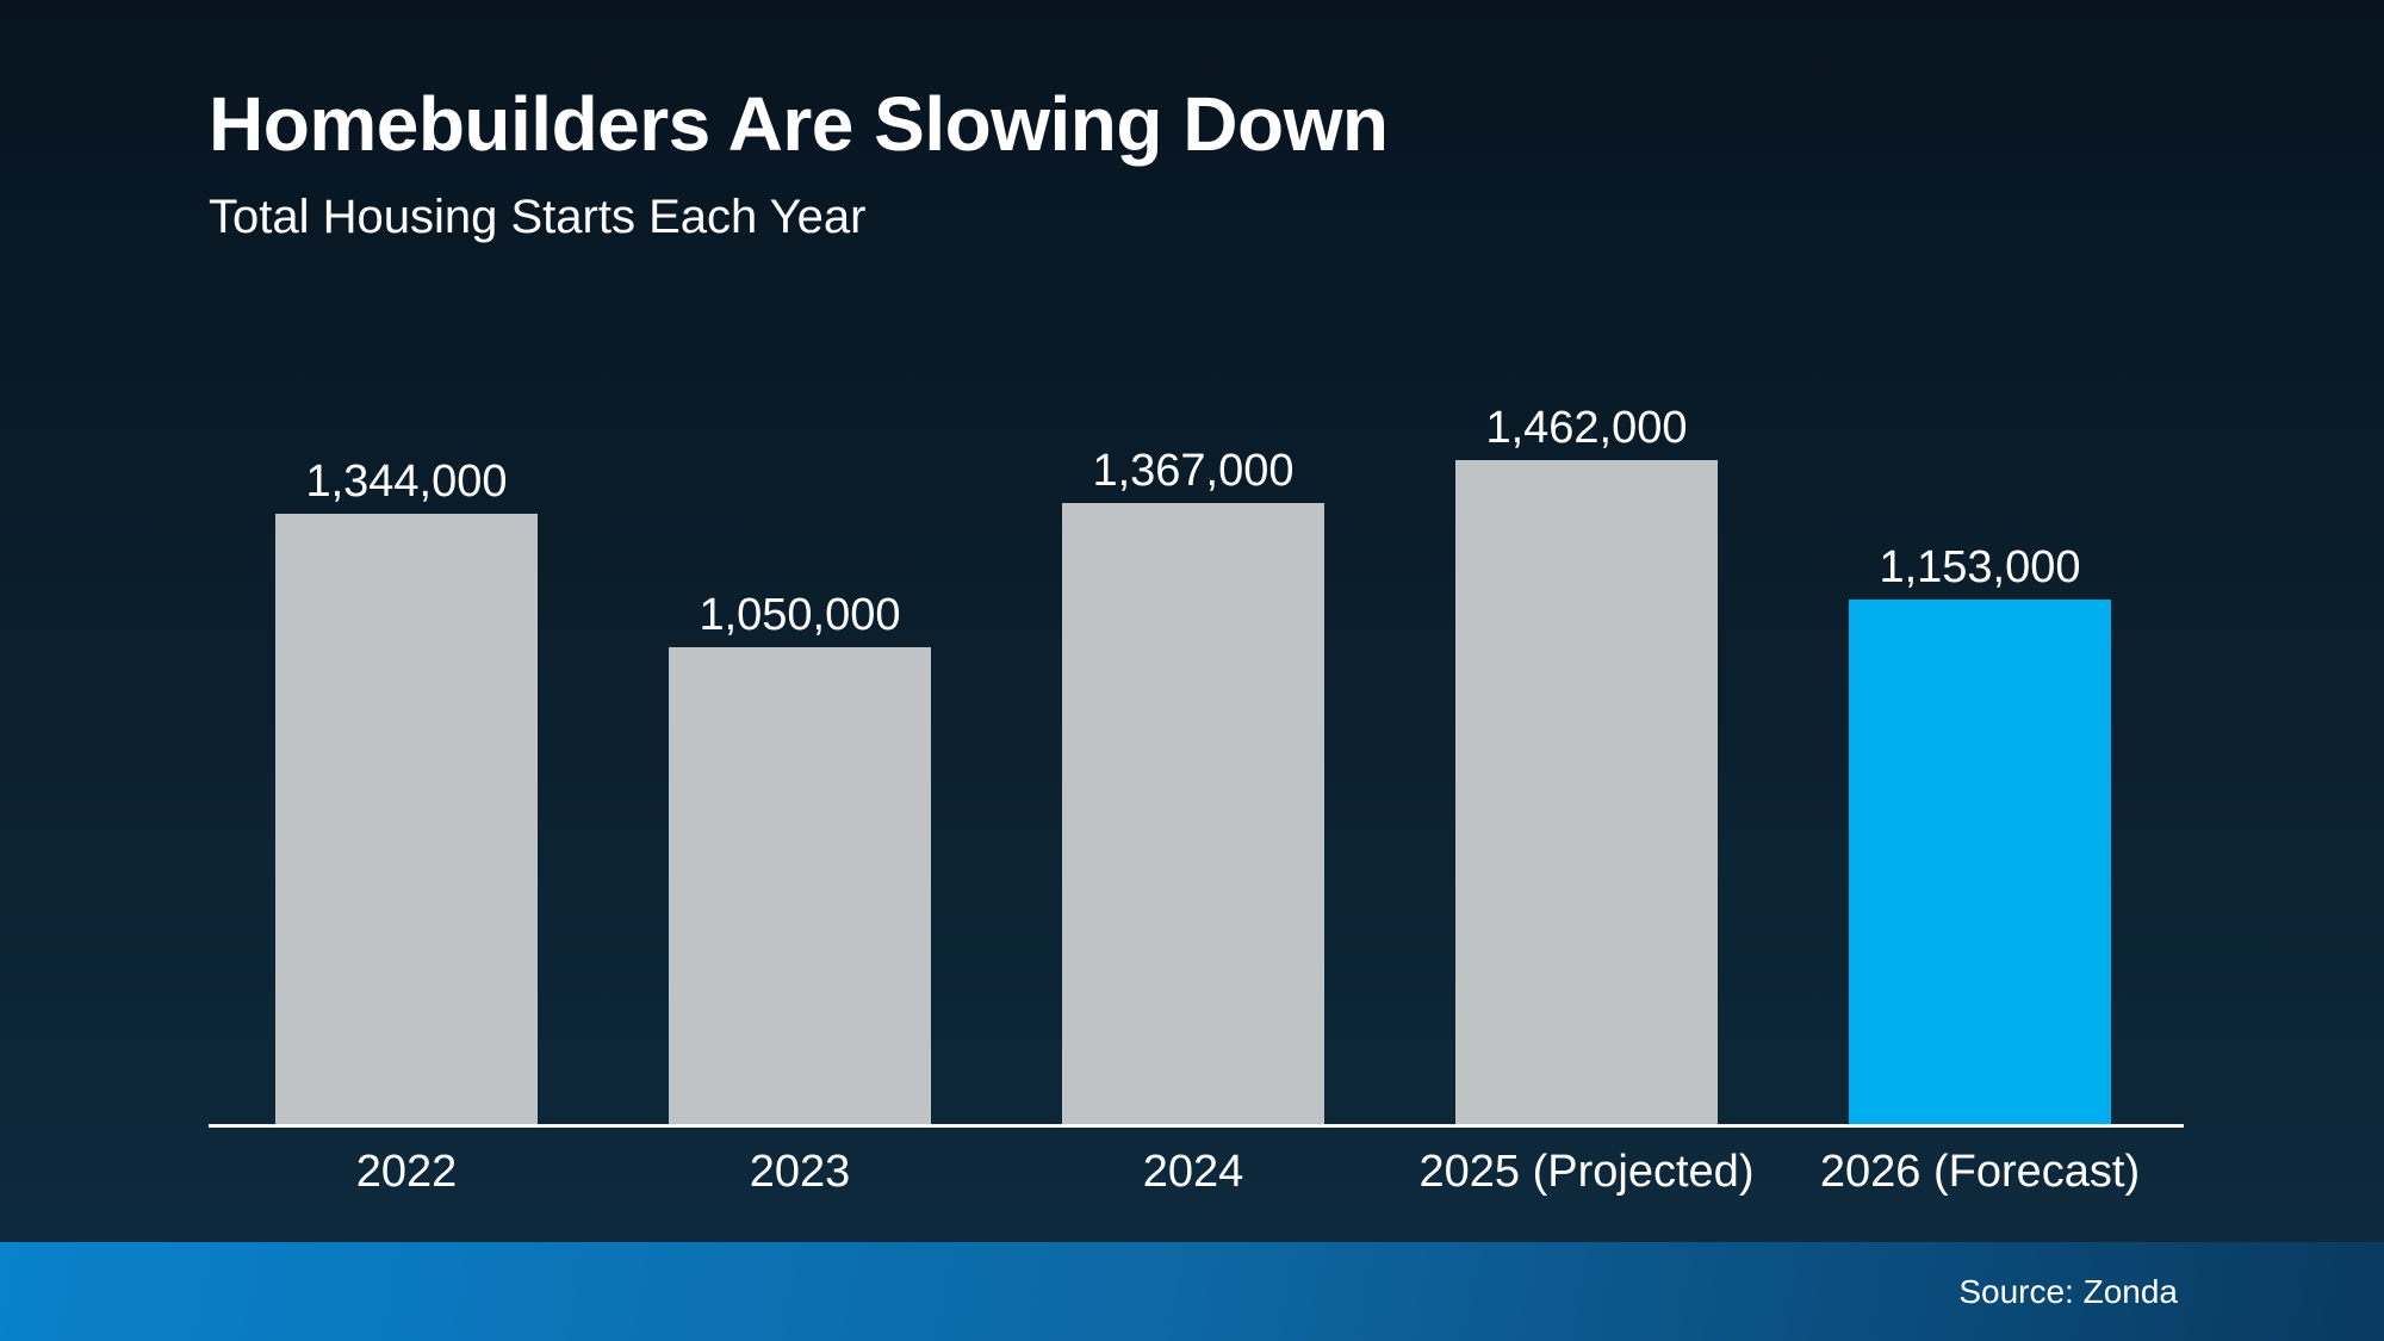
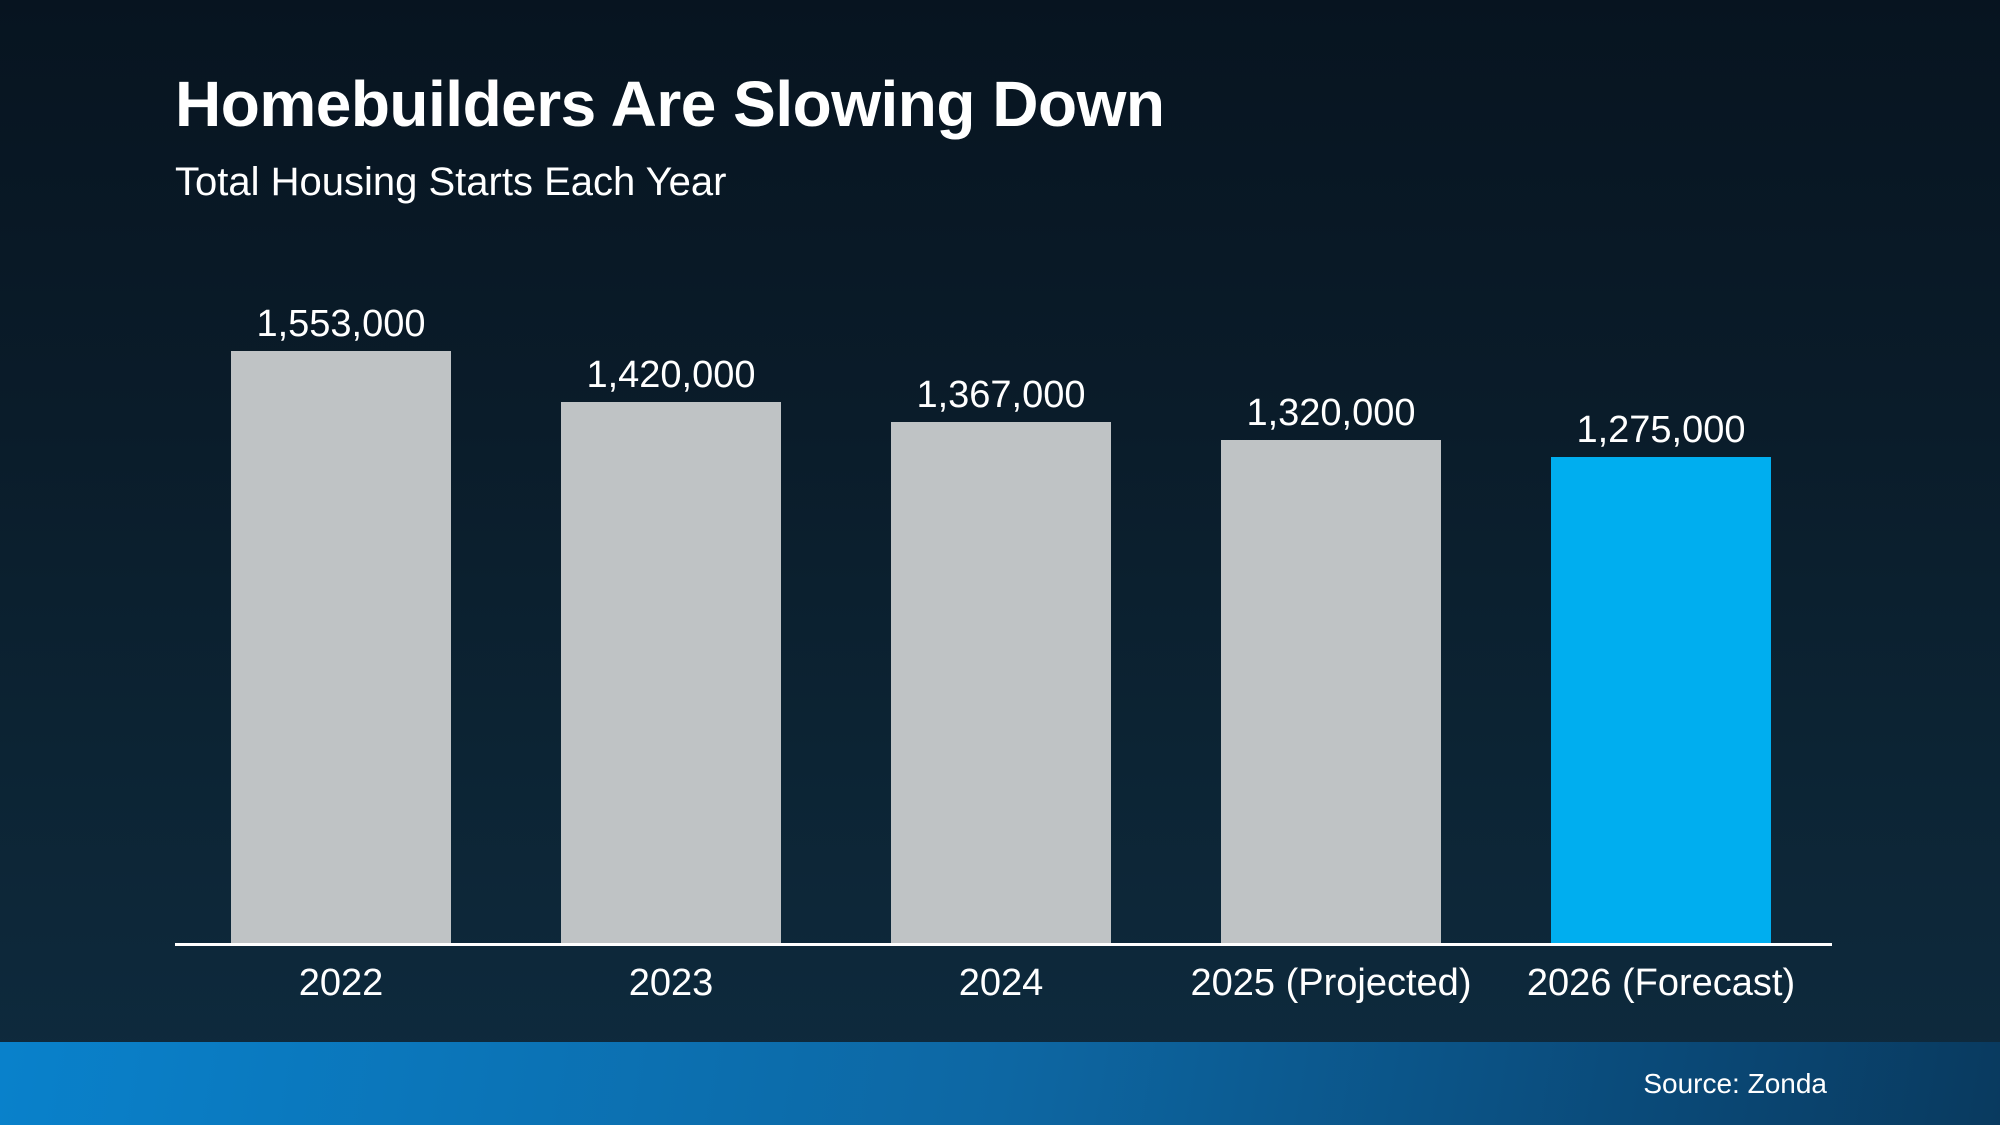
2022: 1,344,000 -> 1,553,000
2023: 1,050,000 -> 1,420,000
2025 (Projected): 1,462,000 -> 1,320,000
2026 (Forecast): 1,153,000 -> 1,275,000
